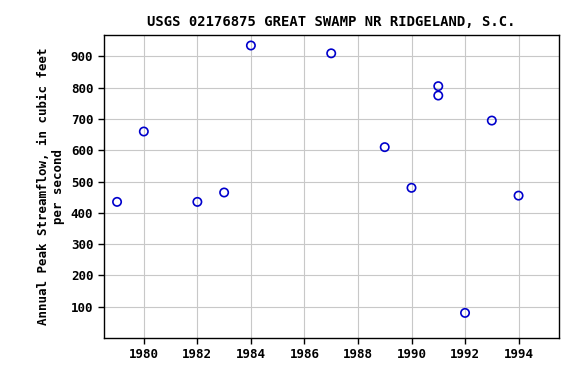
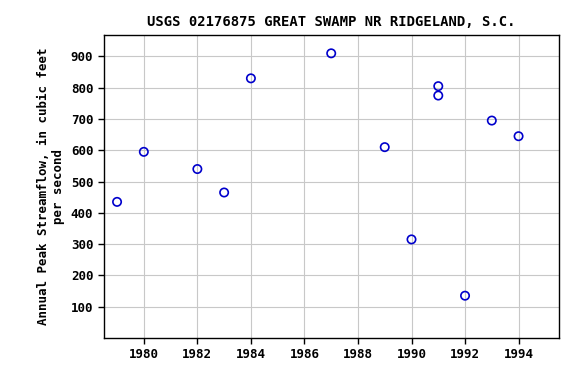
1980: 660 -> 595
1982: 435 -> 540
1984: 935 -> 830
1990: 480 -> 315
1992: 80 -> 135
1994: 455 -> 645
